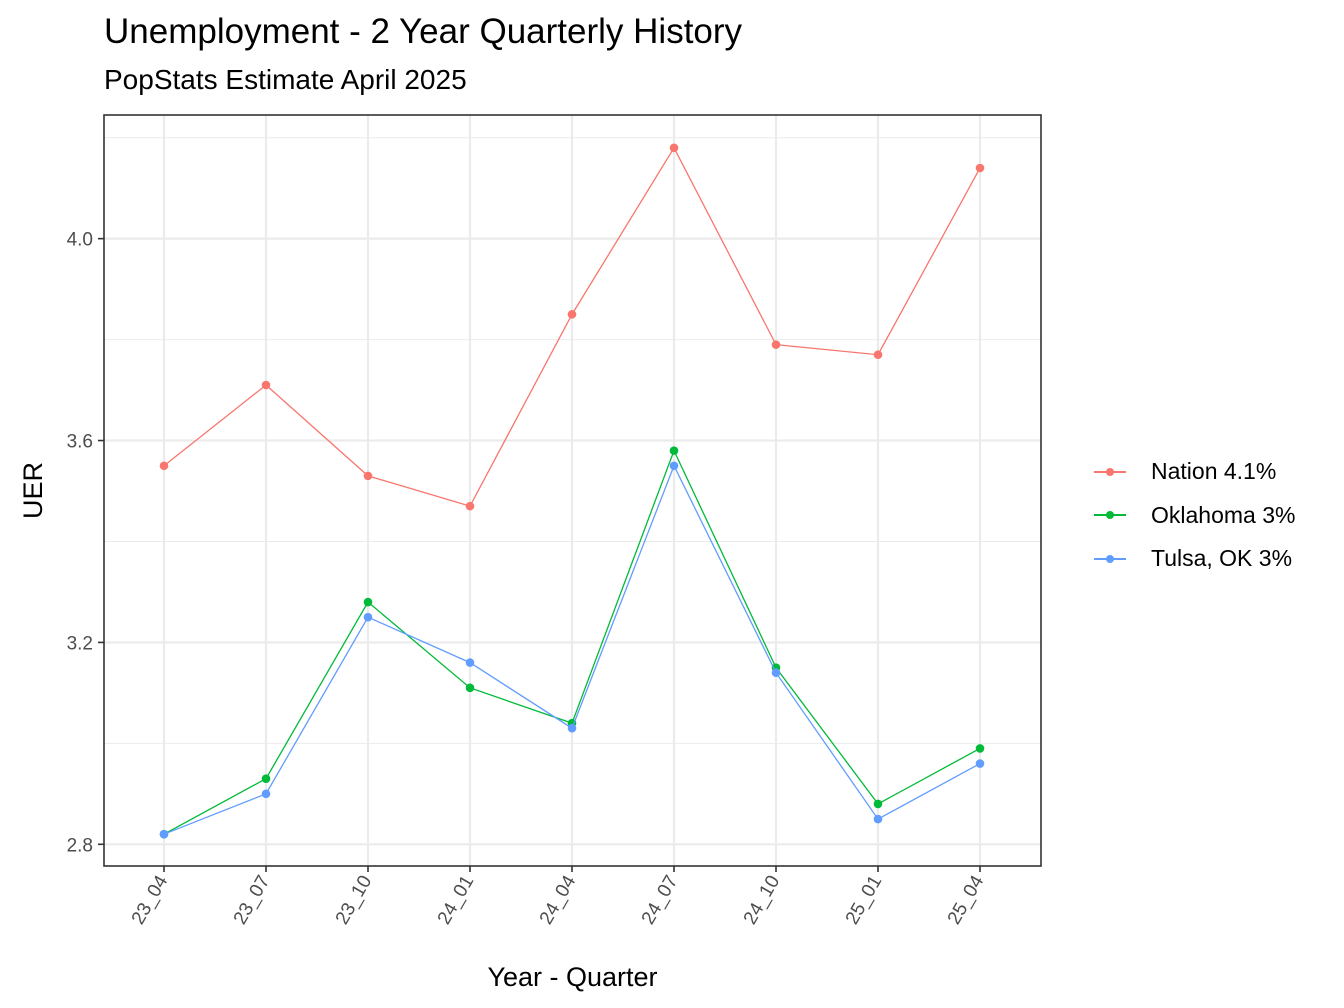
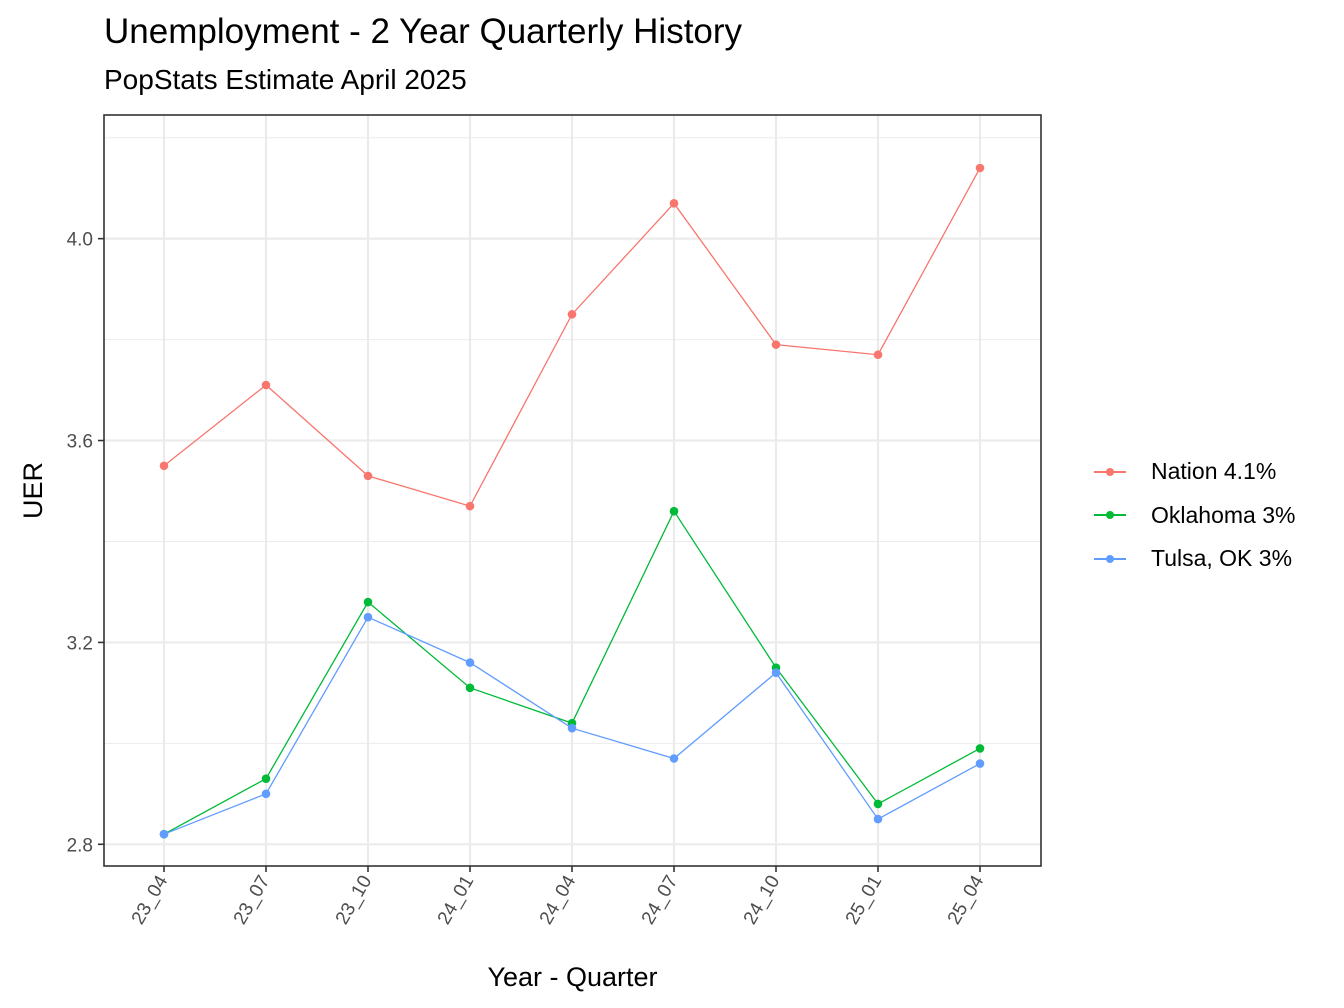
Nation 4.1%/24_07: 4.18 -> 4.07
Oklahoma 3%/24_07: 3.58 -> 3.46
Tulsa, OK 3%/24_07: 3.55 -> 2.97
